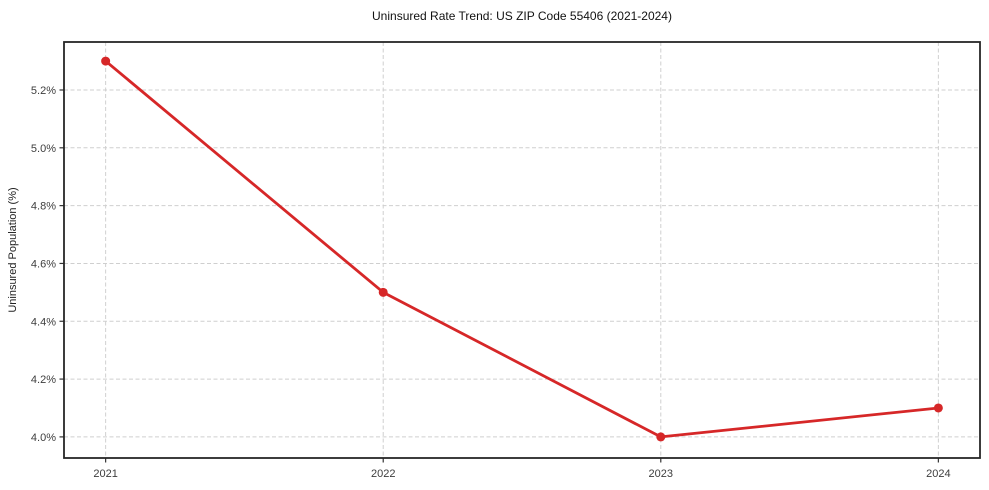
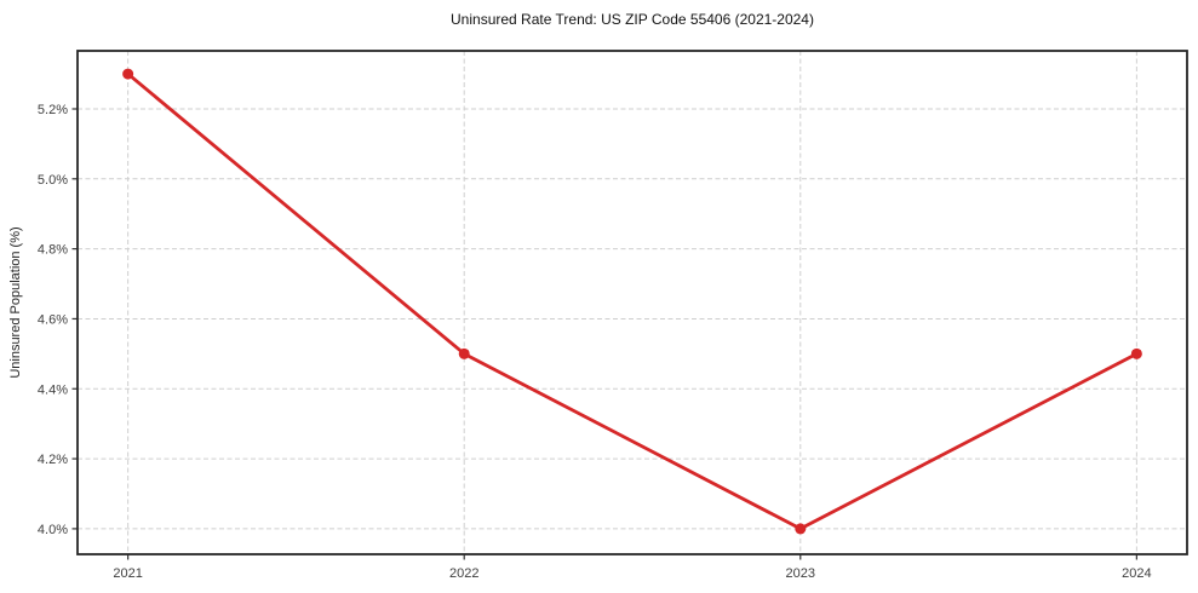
2024: 4.1% -> 4.5%
